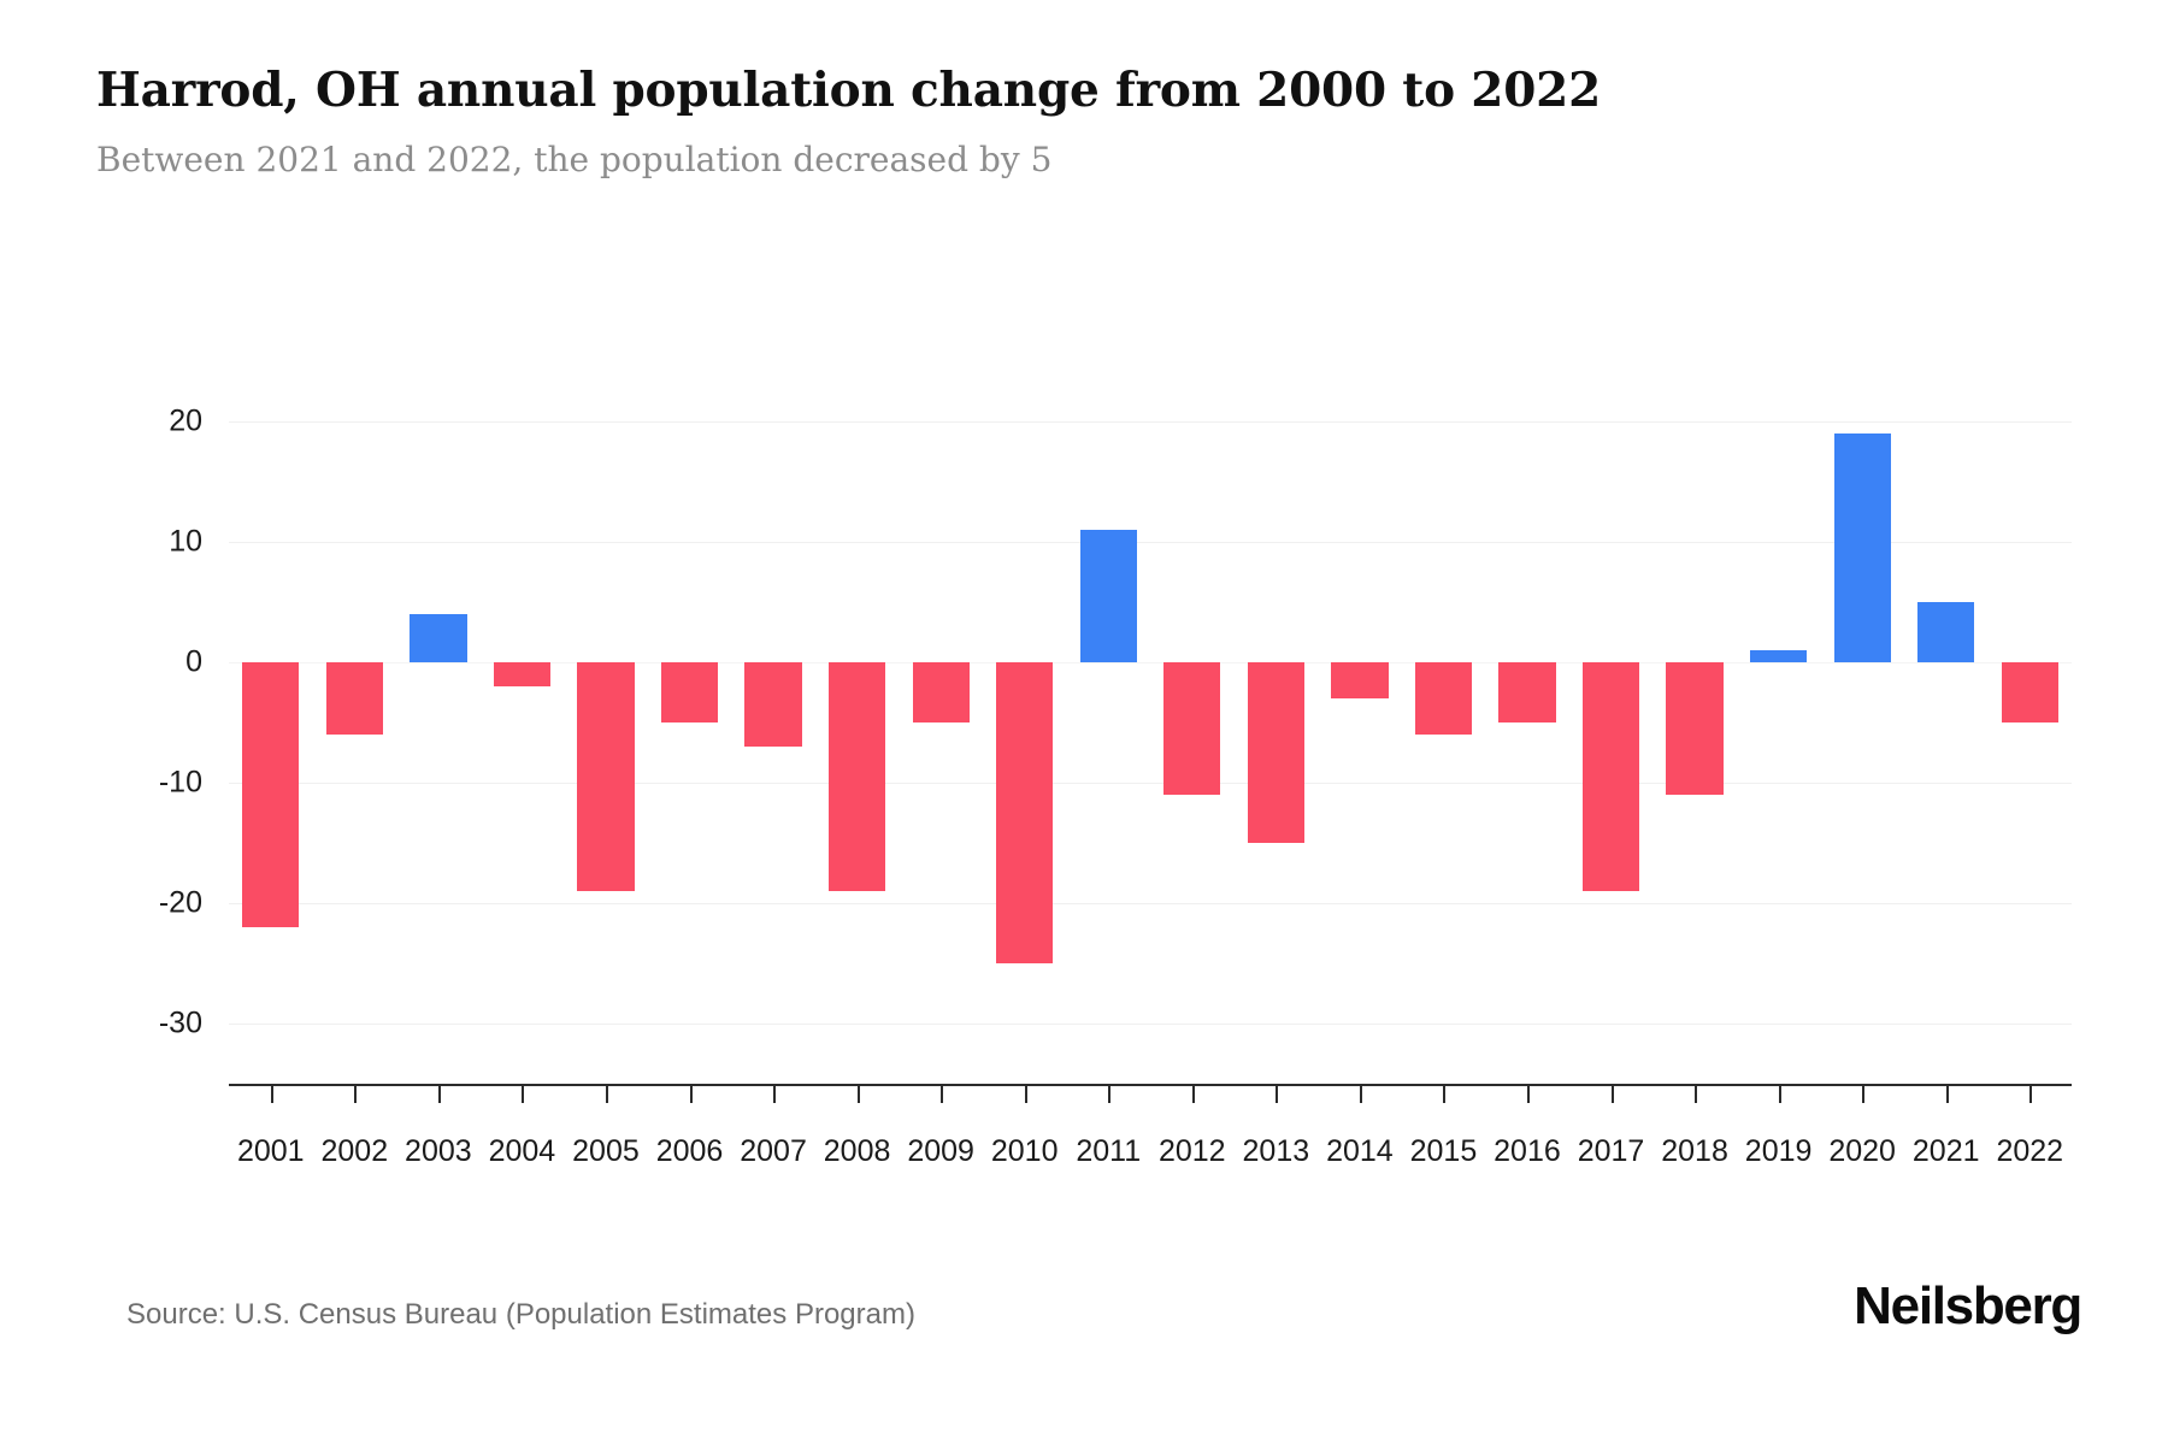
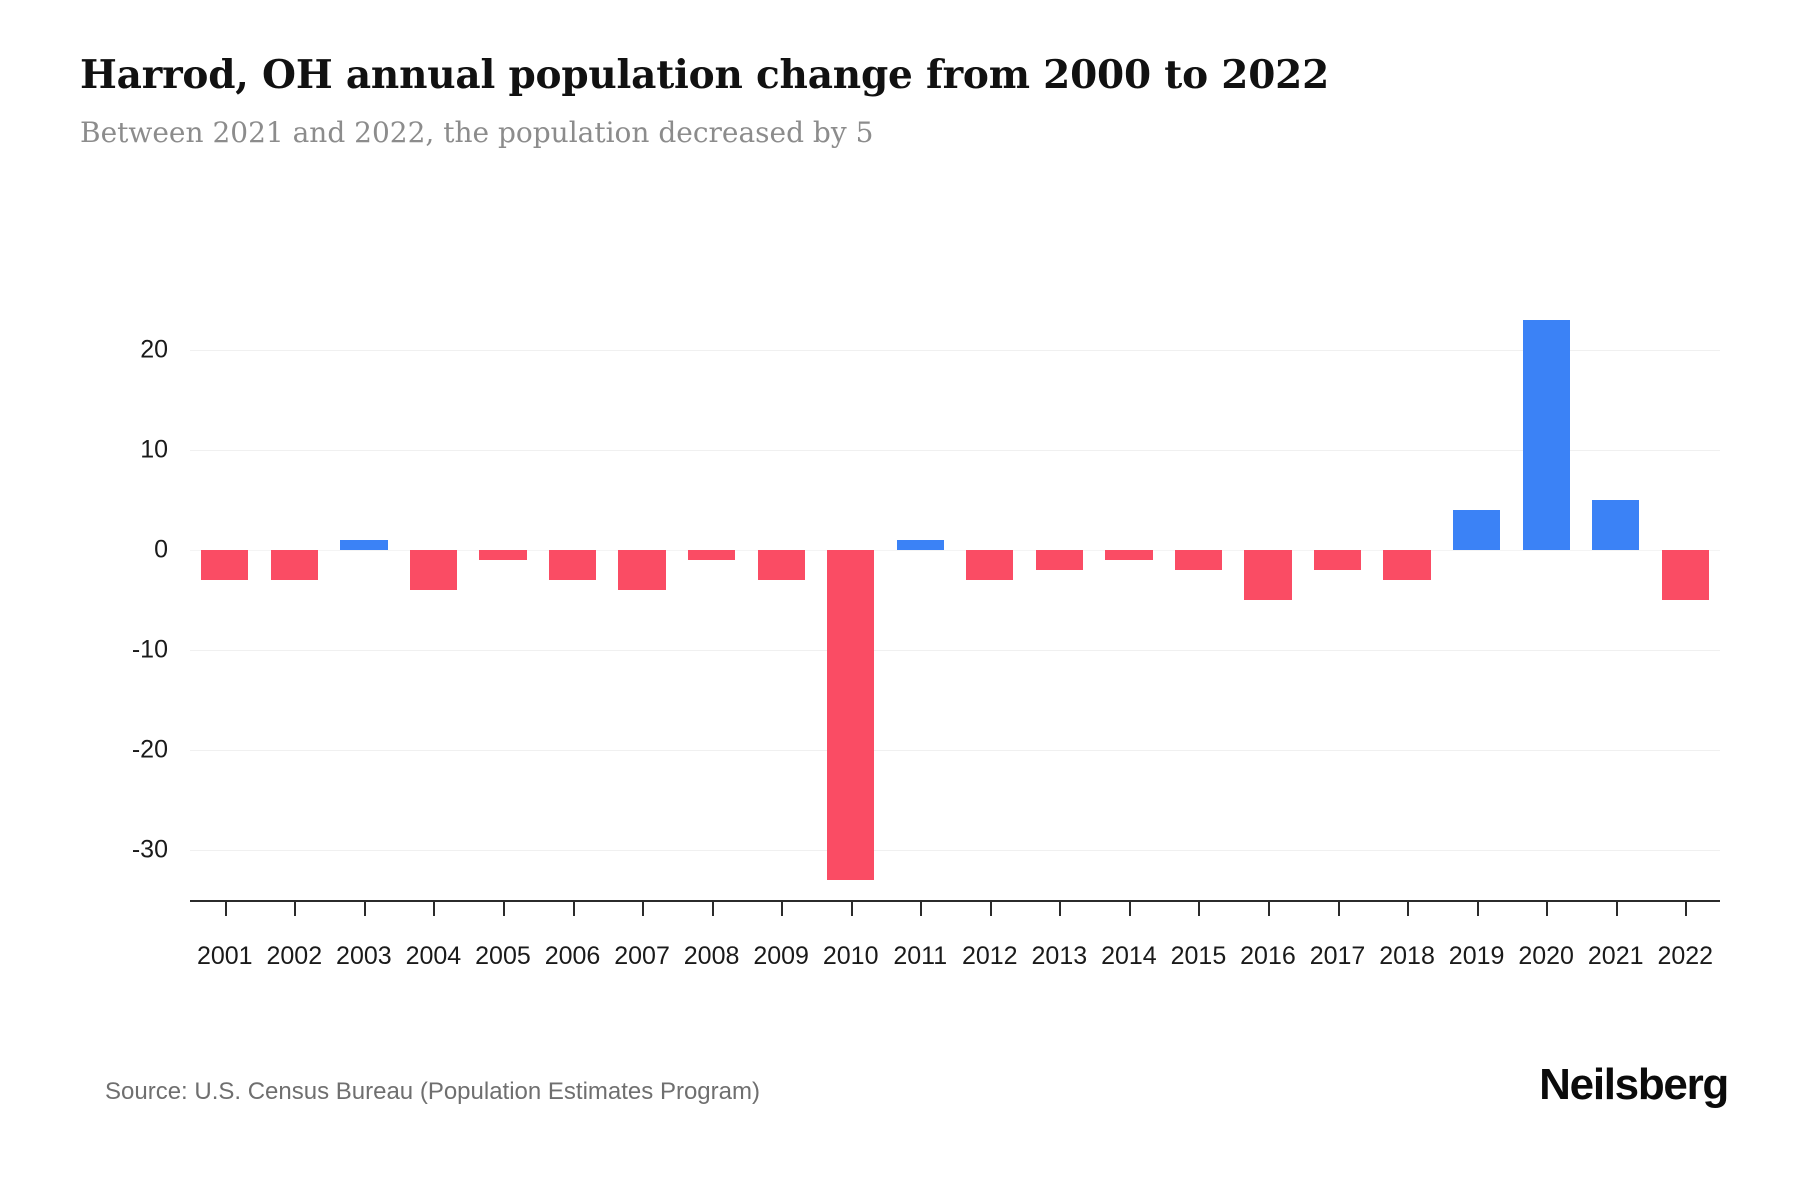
2001: -22 -> -3
2002: -6 -> -3
2003: 4 -> 1
2004: -2 -> -4
2005: -19 -> -1
2006: -5 -> -3
2007: -7 -> -4
2008: -19 -> -1
2009: -5 -> -3
2010: -25 -> -33
2011: 11 -> 1
2012: -11 -> -3
2013: -15 -> -2
2014: -3 -> -1
2015: -6 -> -2
2017: -19 -> -2
2018: -11 -> -3
2019: 1 -> 4
2020: 19 -> 23
